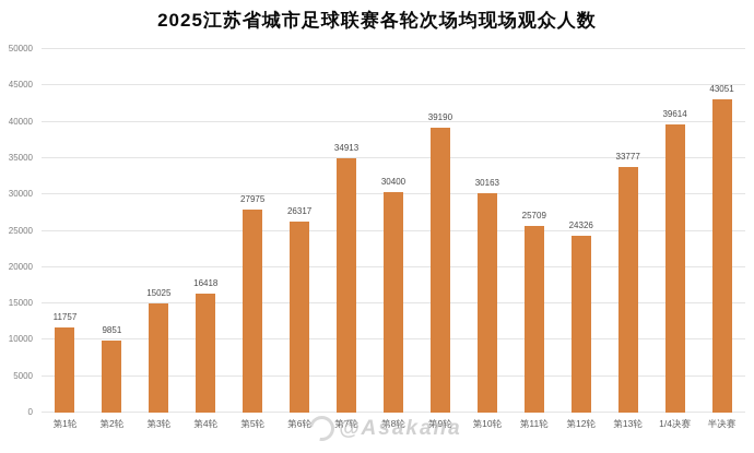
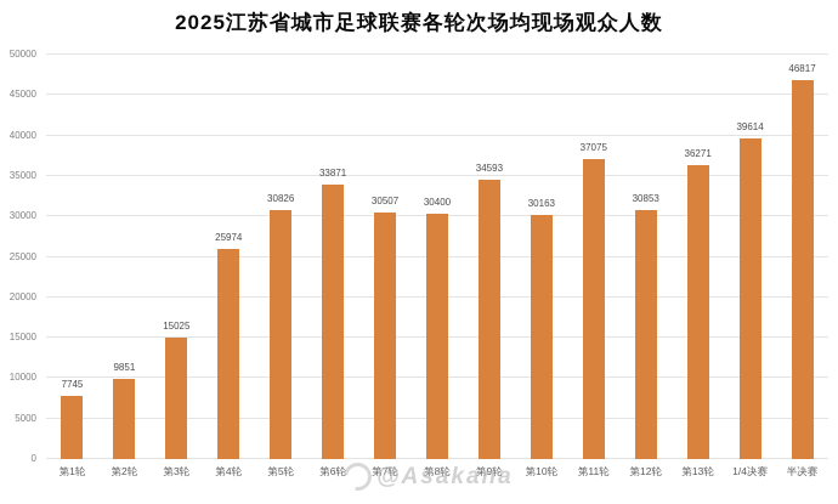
第1轮: 11757 -> 7745
第4轮: 16418 -> 25974
第5轮: 27975 -> 30826
第6轮: 26317 -> 33871
第7轮: 34913 -> 30507
第9轮: 39190 -> 34593
第11轮: 25709 -> 37075
第12轮: 24326 -> 30853
第13轮: 33777 -> 36271
半决赛: 43051 -> 46817
